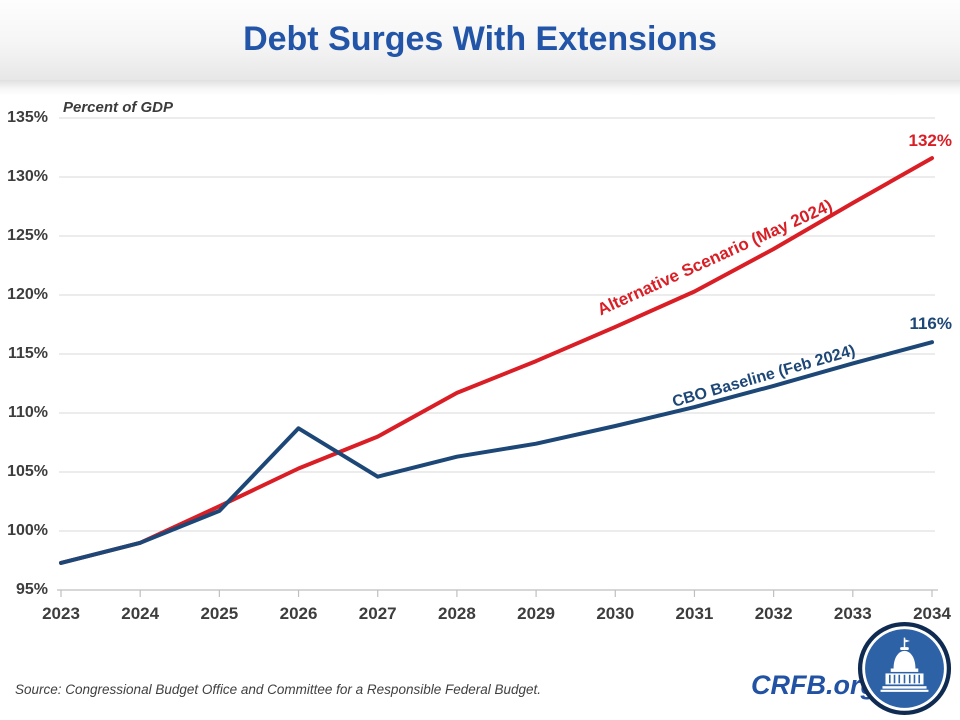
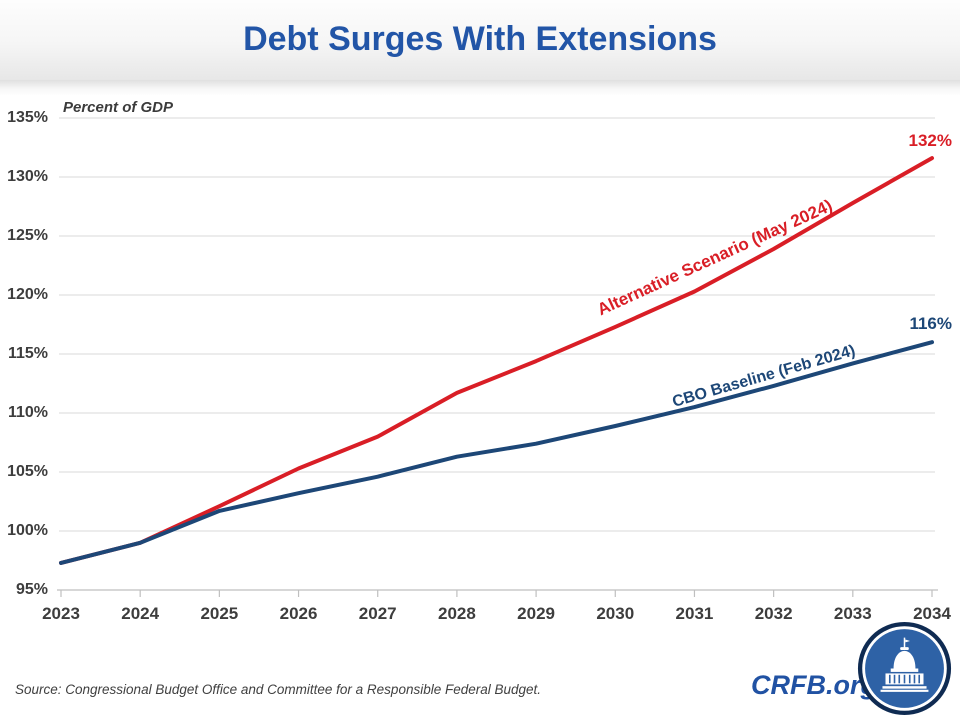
CBO Baseline (Feb 2024)/2026: 108.7% -> 103.2%
